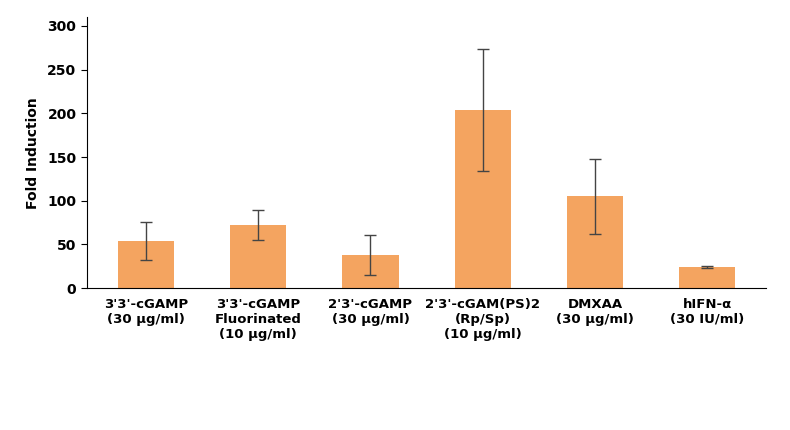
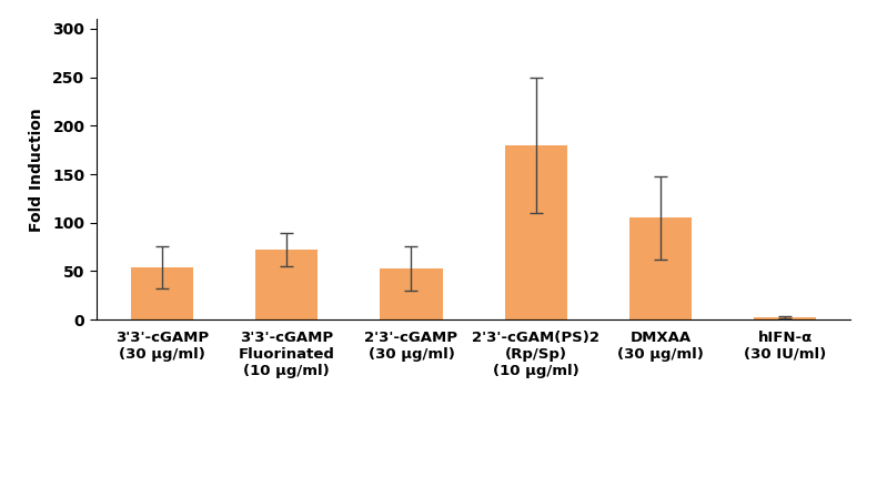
2'3'-cGAMP (30 μg/ml): 38 -> 53
2'3'-cGAM(PS)2 (Rp/Sp) (10 μg/ml): 204 -> 180
hIFN-α (30 IU/ml): 24 -> 2
